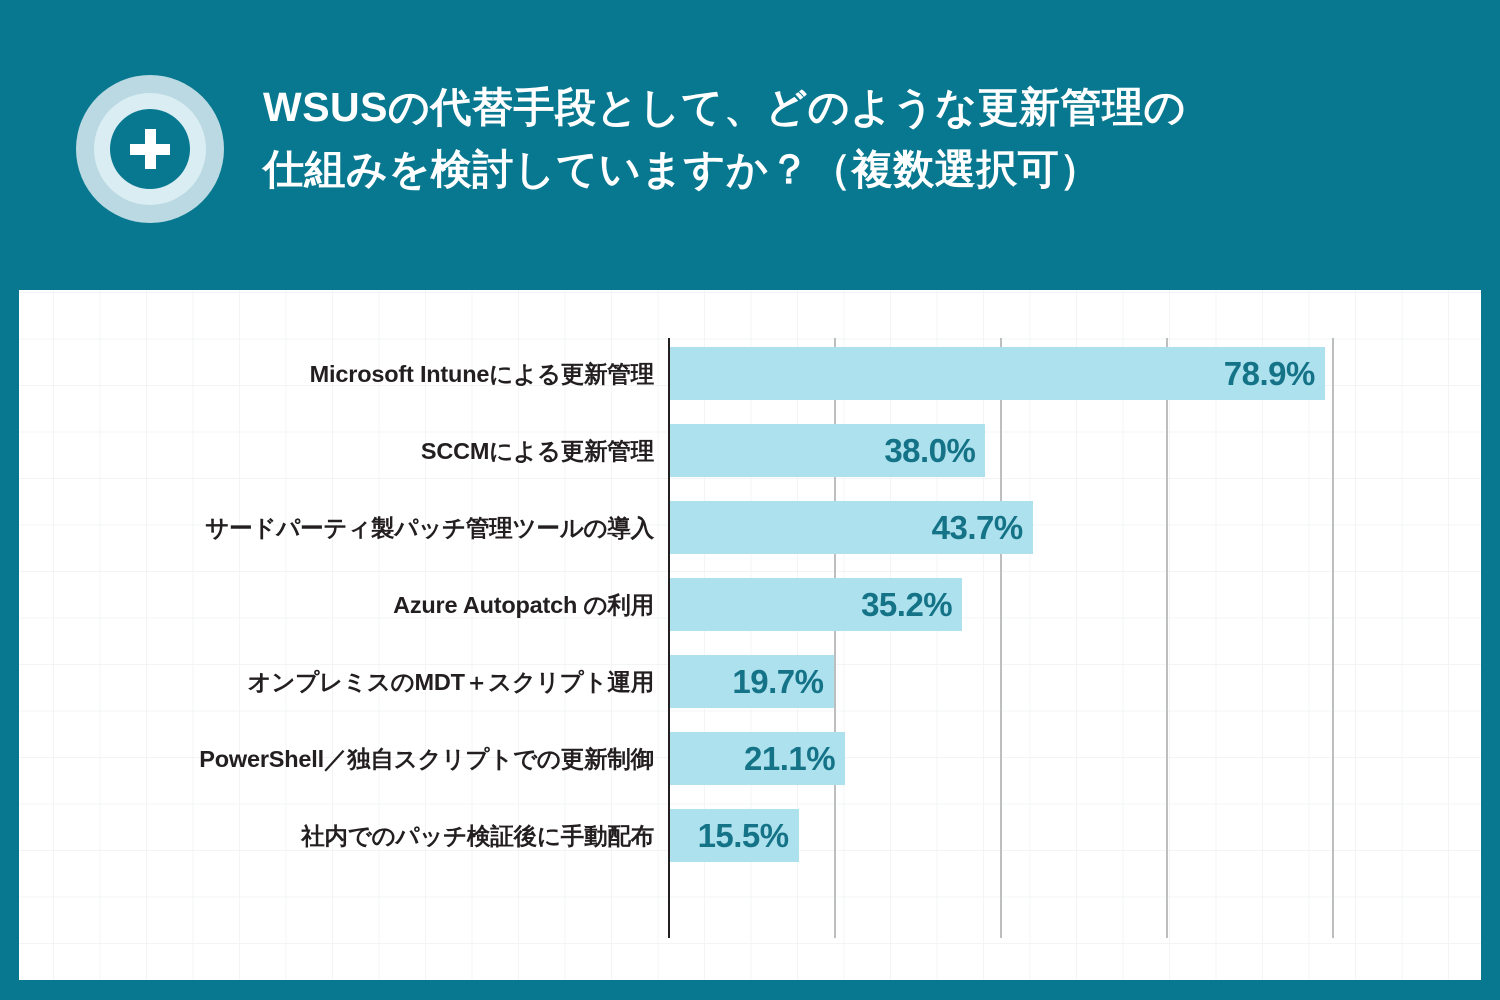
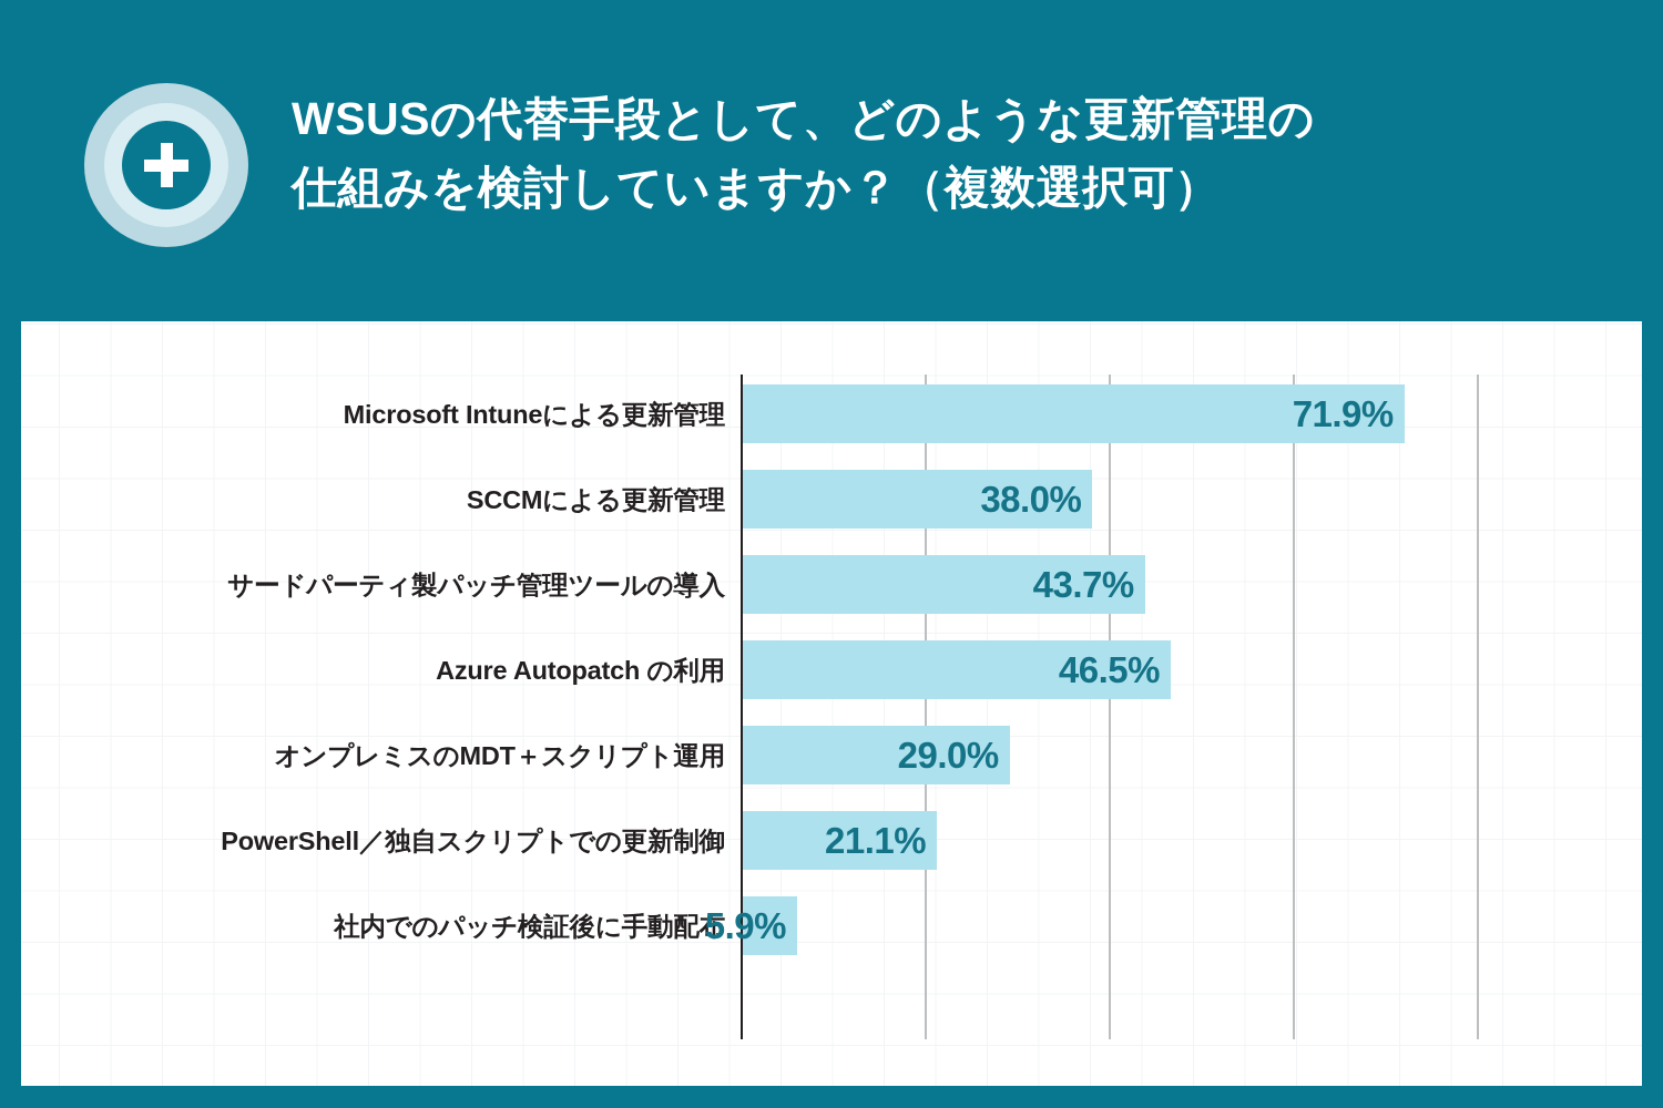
Microsoft Intuneによる更新管理: 78.9% -> 71.9%
Azure Autopatch の利用: 35.2% -> 46.5%
オンプレミスのMDT＋スクリプト運用: 19.7% -> 29.0%
社内でのパッチ検証後に手動配布: 15.5% -> 5.9%
